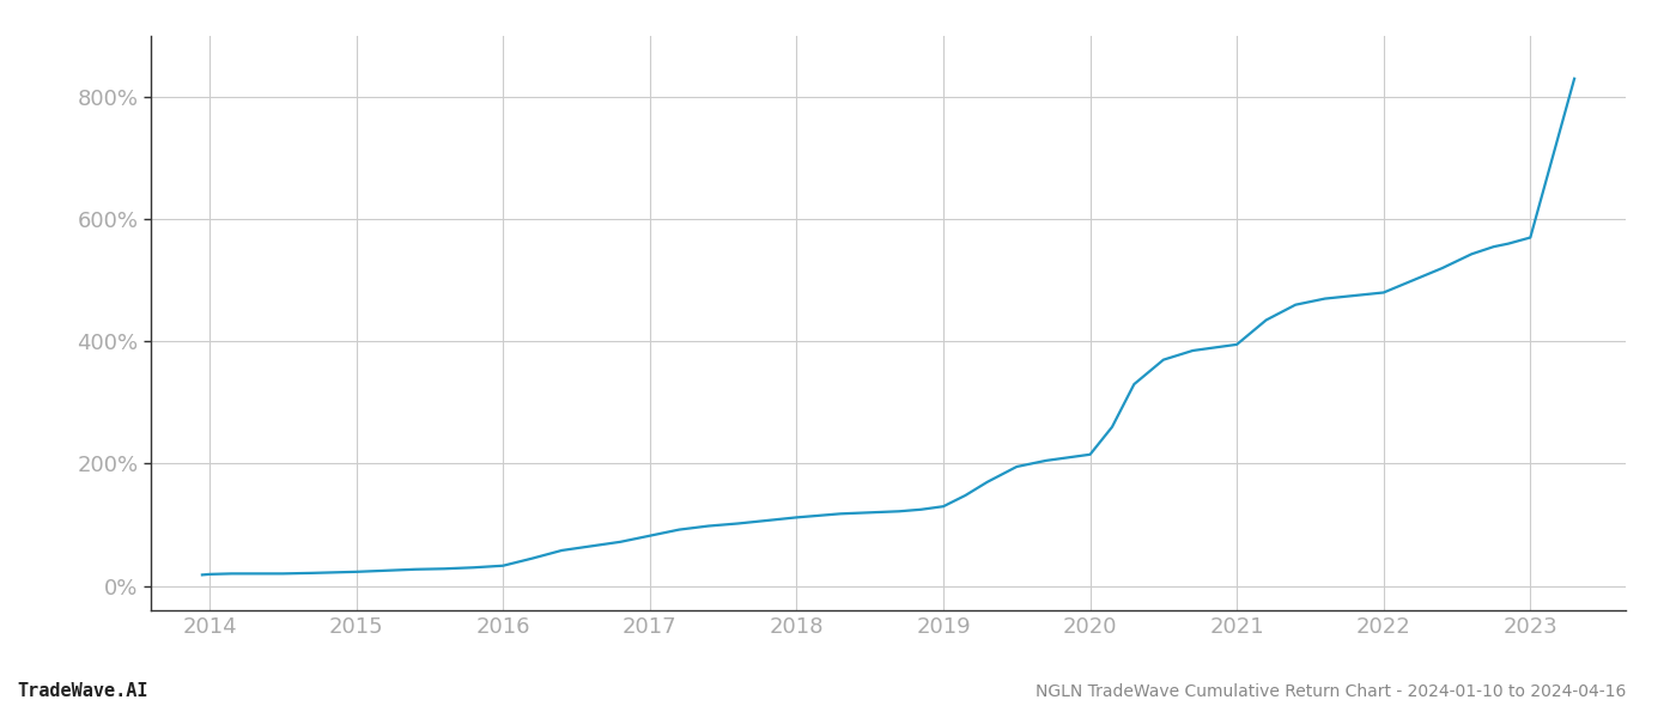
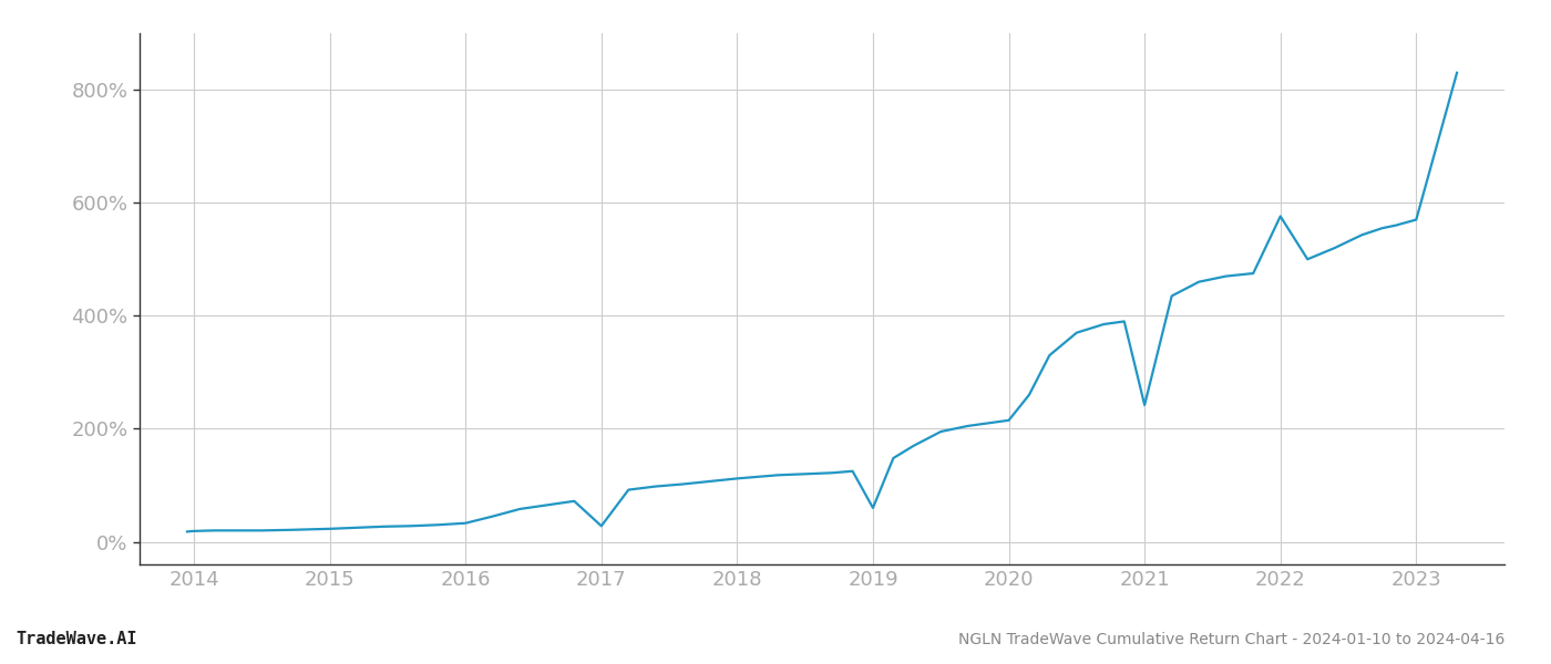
2017: 82% -> 28%
2019: 130% -> 60%
2021: 395% -> 242%
2022: 480% -> 576%
